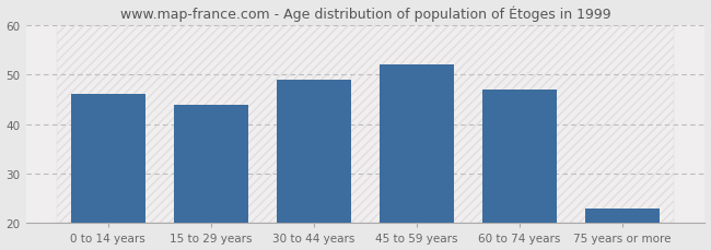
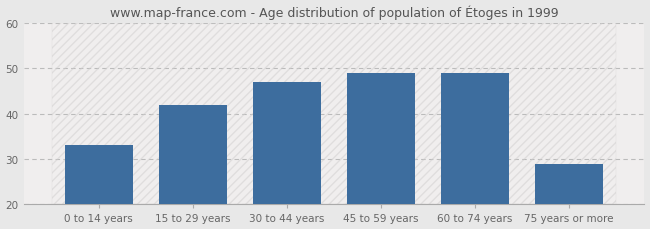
0 to 14 years: 46 -> 33
15 to 29 years: 44 -> 42
30 to 44 years: 49 -> 47
45 to 59 years: 52 -> 49
60 to 74 years: 47 -> 49
75 years or more: 23 -> 29
